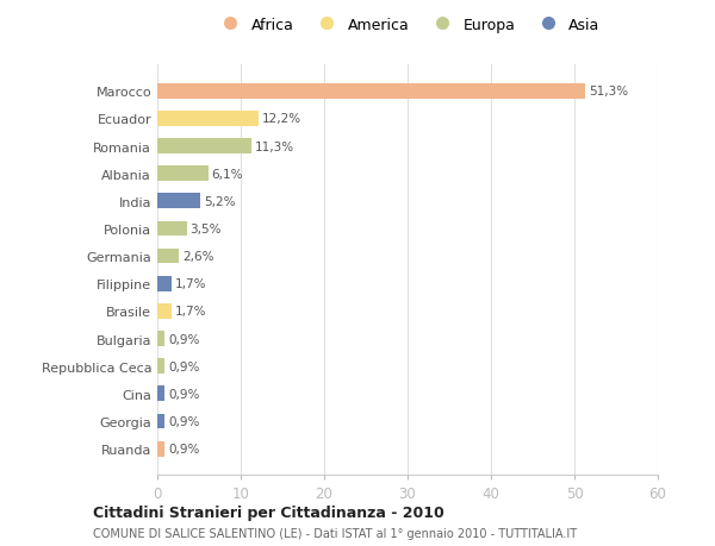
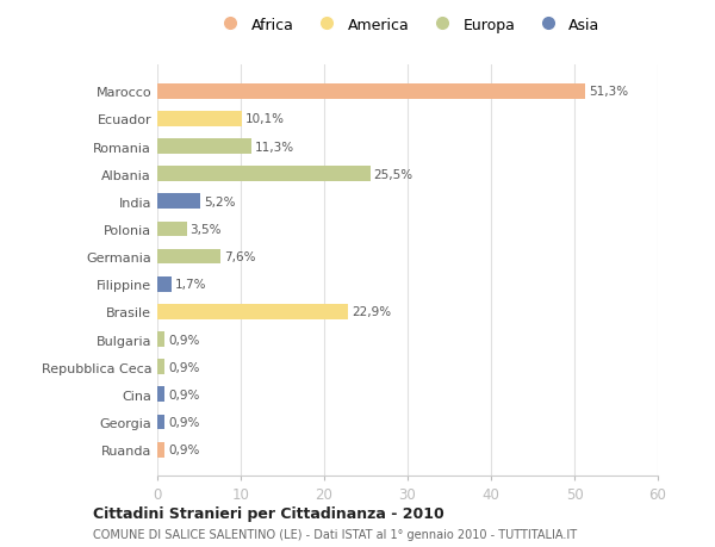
Ecuador: 12,2% -> 10,1%
Albania: 6,1% -> 25,5%
Germania: 2,6% -> 7,6%
Brasile: 1,7% -> 22,9%
